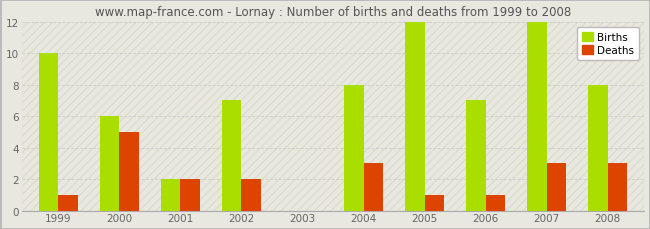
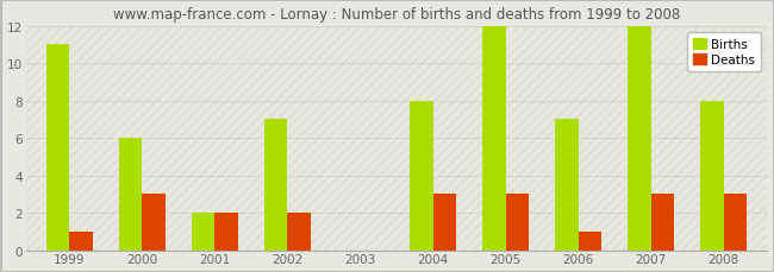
Births/1999: 10 -> 11
Deaths/2000: 5 -> 3
Deaths/2005: 1 -> 3
